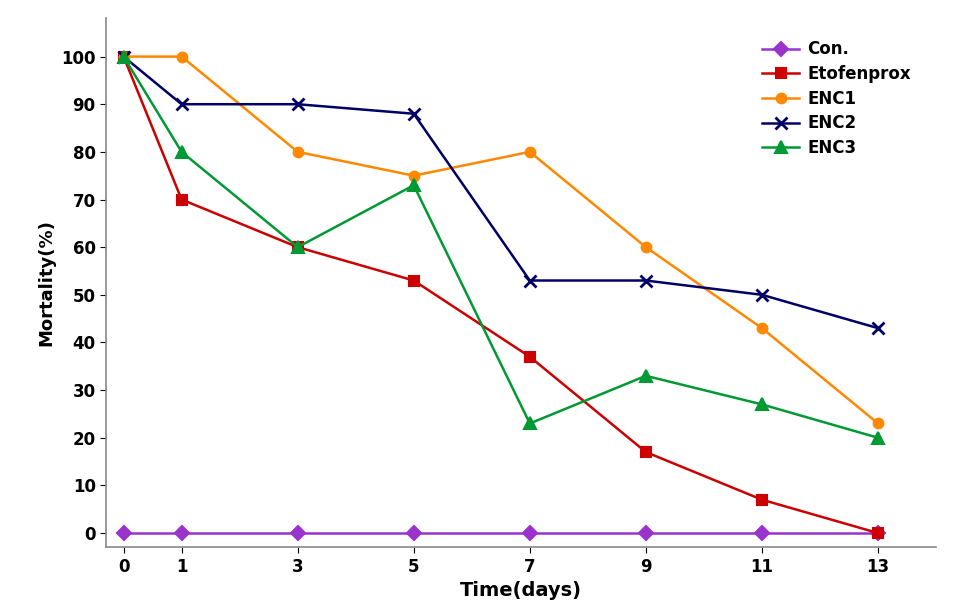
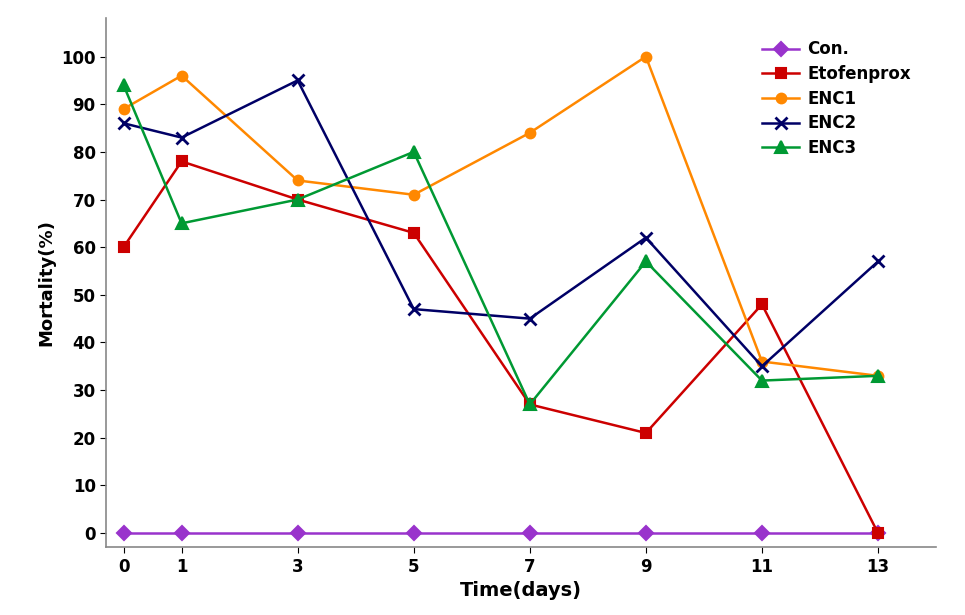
Etofenprox/0: 100 -> 60
ENC1/0: 100 -> 89
ENC2/0: 100 -> 86
ENC3/0: 100 -> 94
Etofenprox/1: 70 -> 78
ENC1/1: 100 -> 96
ENC2/1: 90 -> 83
ENC3/1: 80 -> 65
Etofenprox/3: 60 -> 70
ENC1/3: 80 -> 74
ENC2/3: 90 -> 95
ENC3/3: 60 -> 70
Etofenprox/5: 53 -> 63
ENC1/5: 75 -> 71
ENC2/5: 88 -> 47
ENC3/5: 73 -> 80
Etofenprox/7: 37 -> 27
ENC1/7: 80 -> 84
ENC2/7: 53 -> 45
ENC3/7: 23 -> 27
Etofenprox/9: 17 -> 21
ENC1/9: 60 -> 100
ENC2/9: 53 -> 62
ENC3/9: 33 -> 57
Etofenprox/11: 7 -> 48
ENC1/11: 43 -> 36
ENC2/11: 50 -> 35
ENC3/11: 27 -> 32
ENC1/13: 23 -> 33
ENC2/13: 43 -> 57
ENC3/13: 20 -> 33
